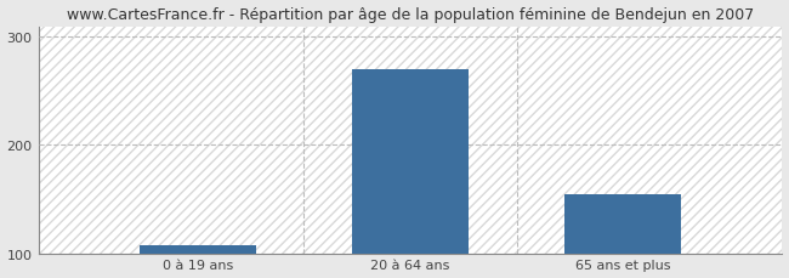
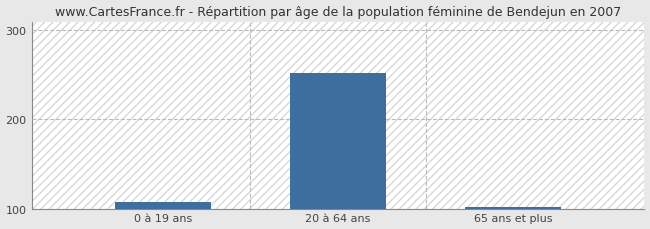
20 à 64 ans: 270 -> 252
65 ans et plus: 154 -> 102
